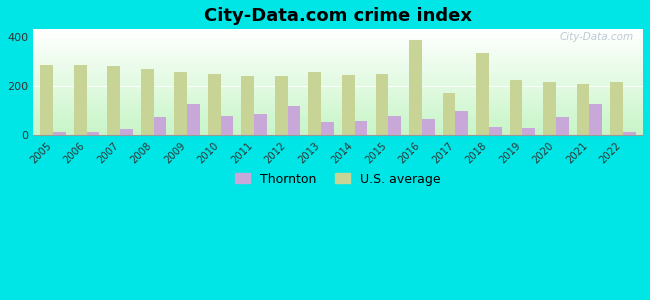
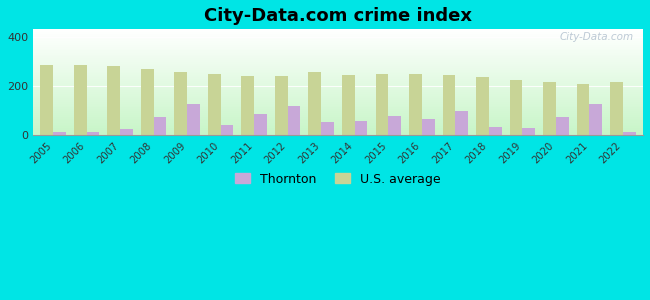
Thornton/2010: 80 -> 42
U.S. average/2016: 385 -> 250
U.S. average/2017: 170 -> 245
U.S. average/2018: 335 -> 235
